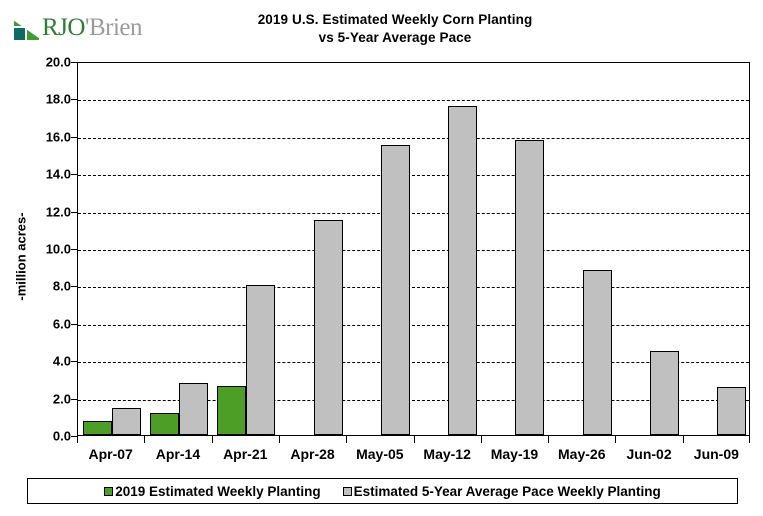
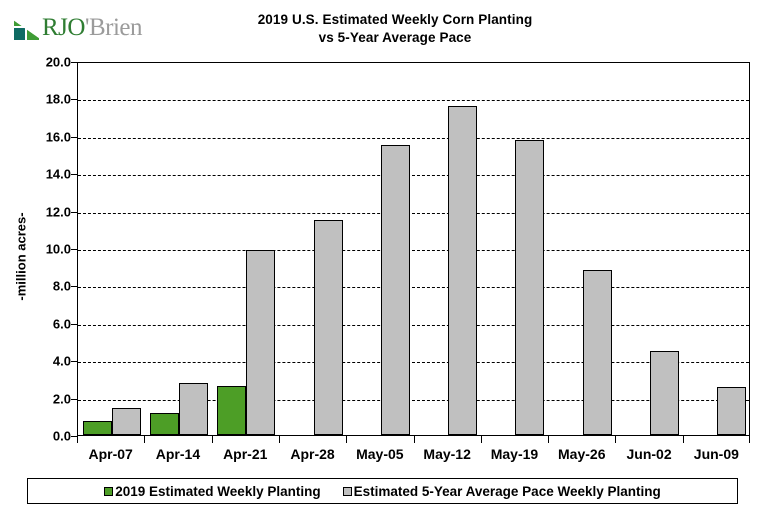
Estimated 5-Year Average Pace Weekly Planting/Apr-21: 8.0 -> 9.9
